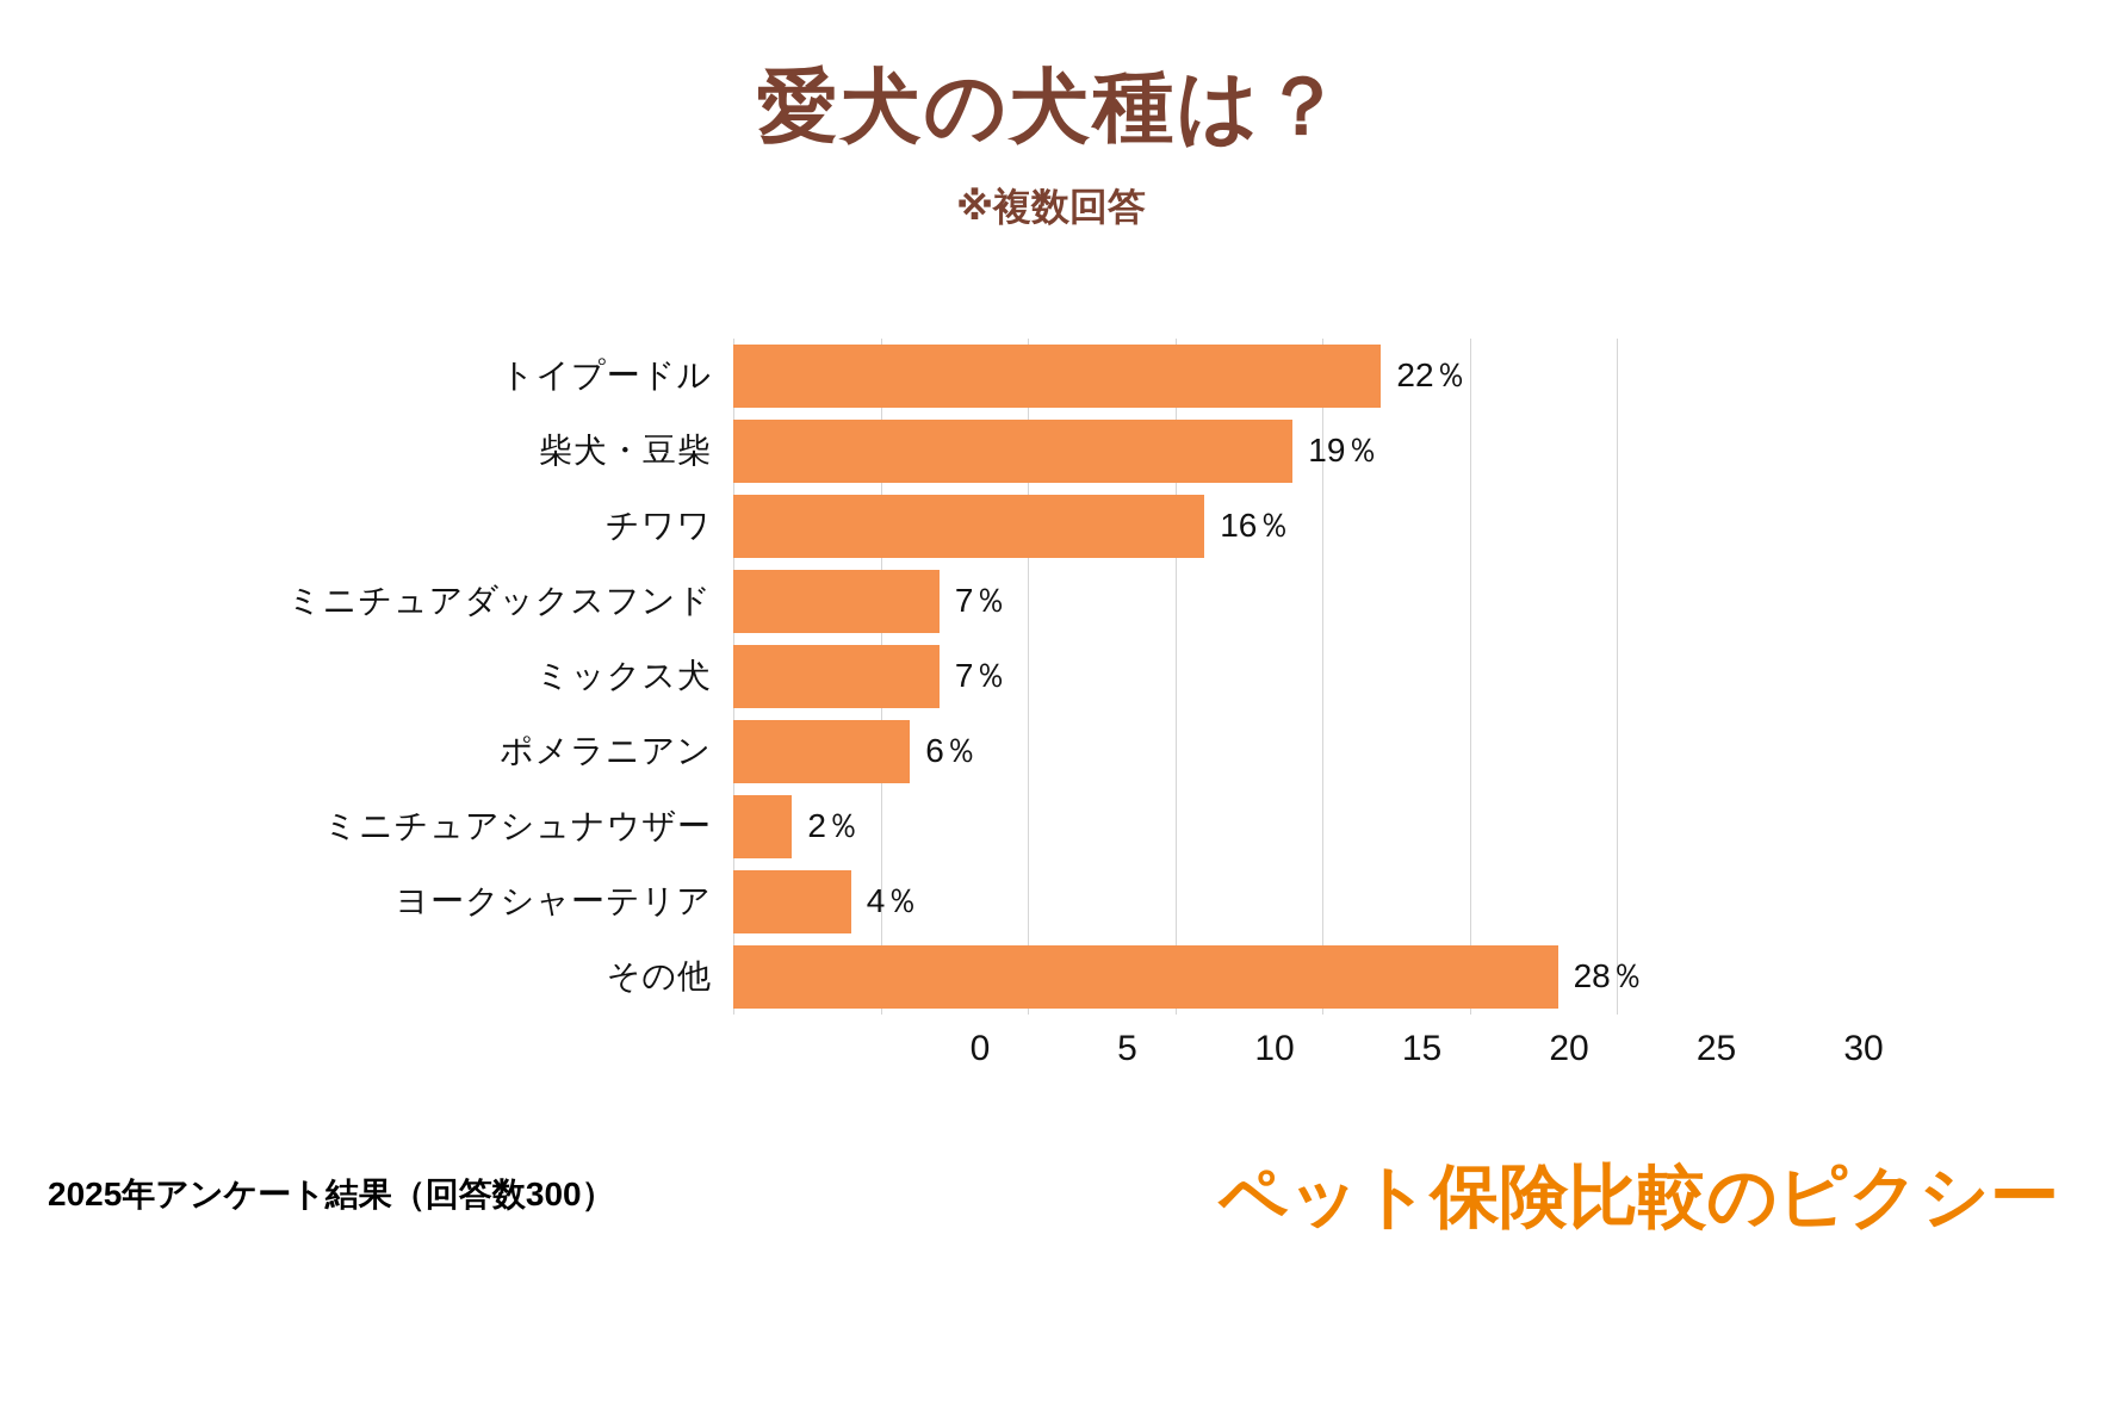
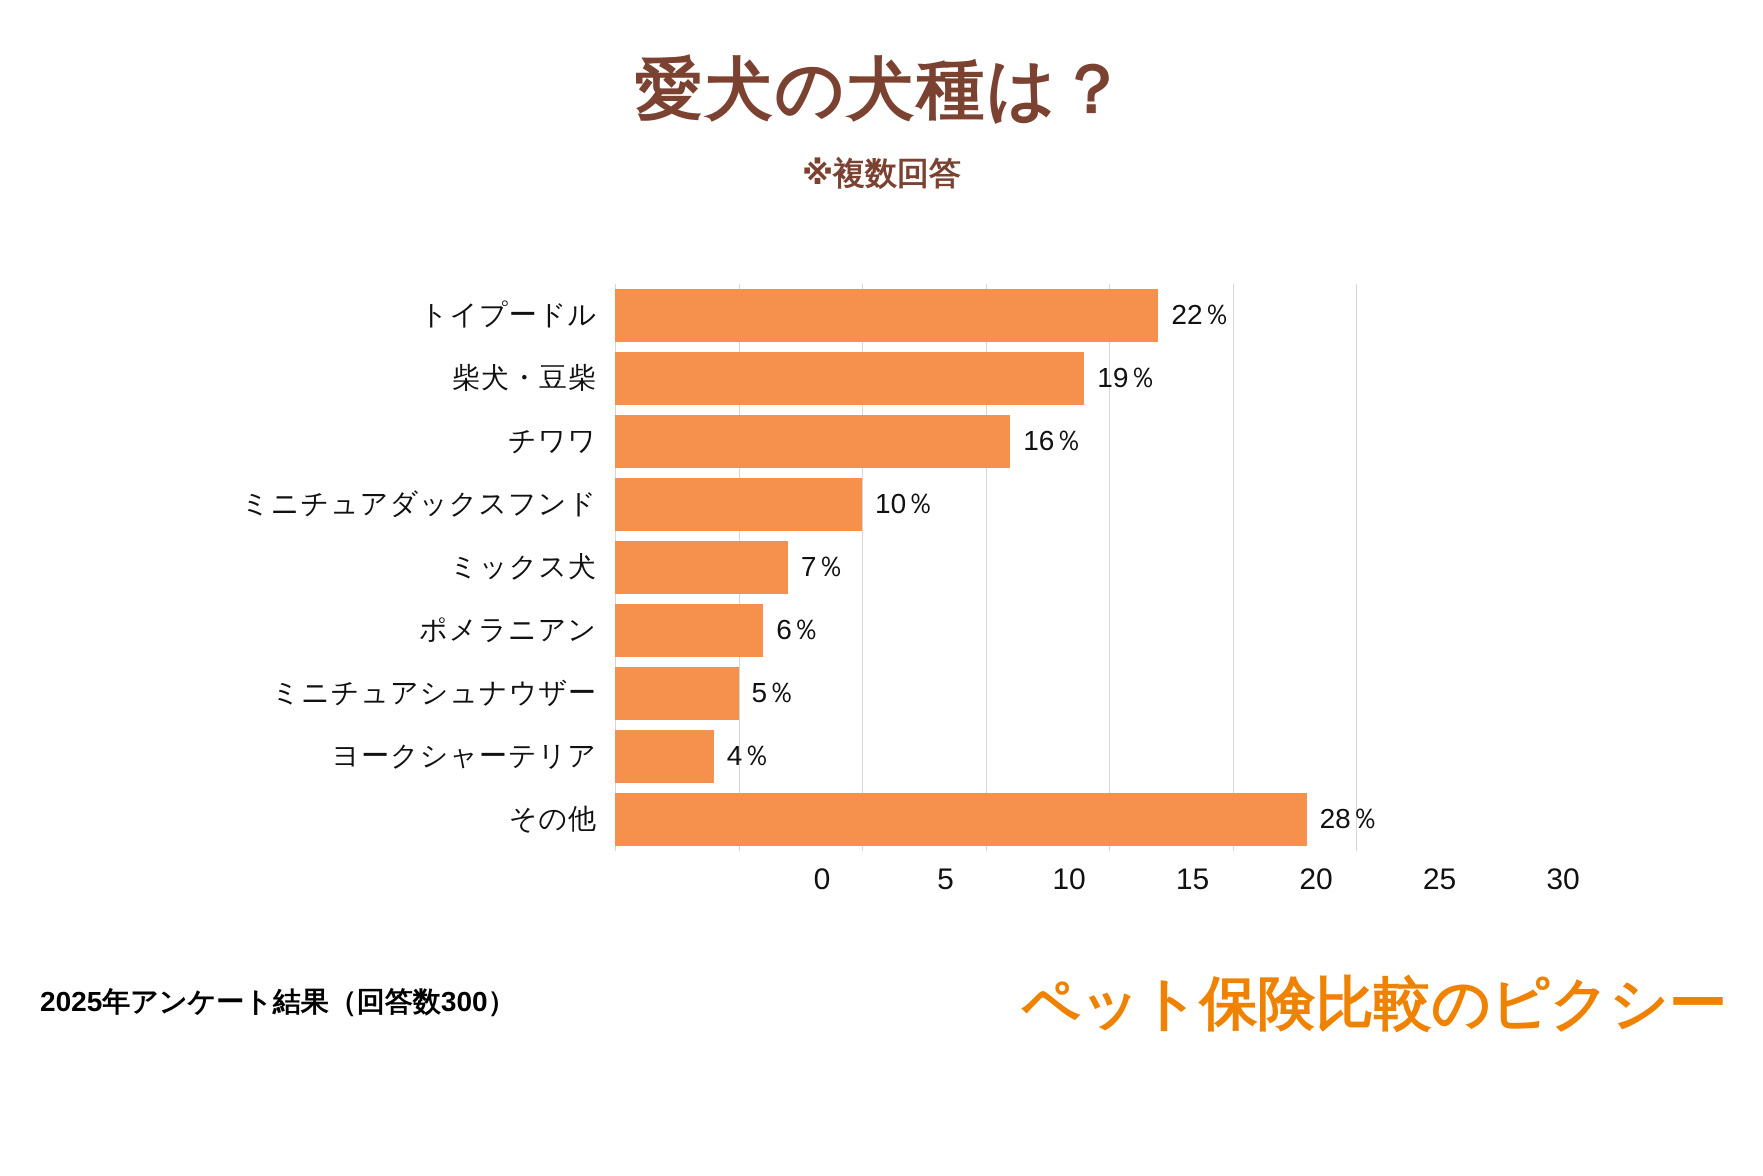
ミニチュアダックスフンド: 7 -> 10
ミニチュアシュナウザー: 2 -> 5
